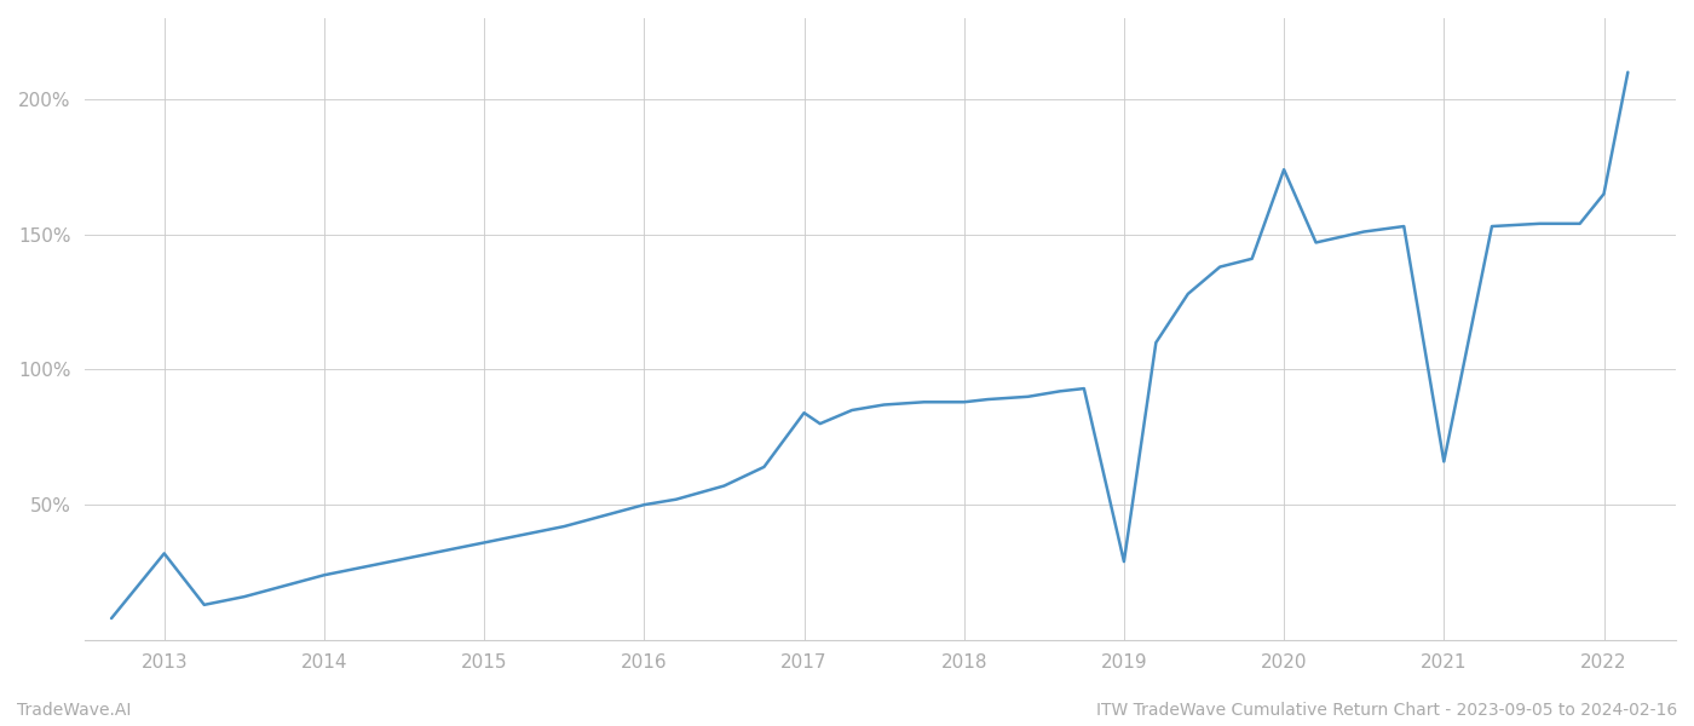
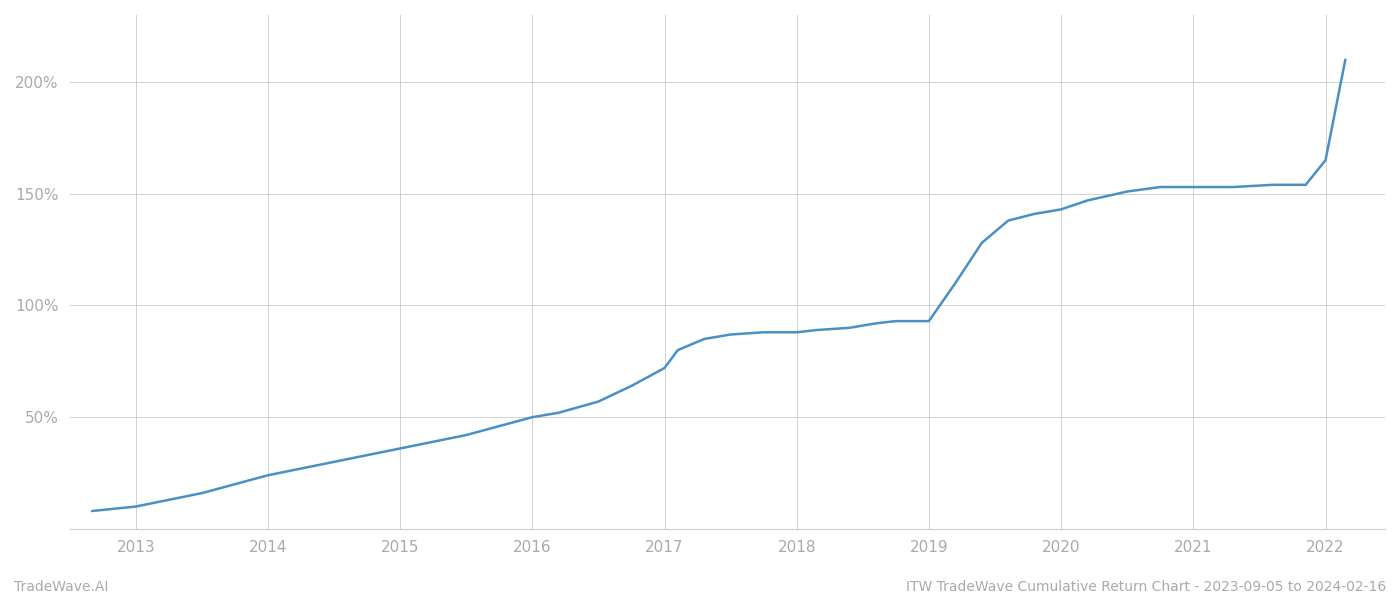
2013: 32% -> 10%
2017: 84% -> 72%
2019: 29% -> 93%
2020: 174% -> 143%
2021: 66% -> 153%
